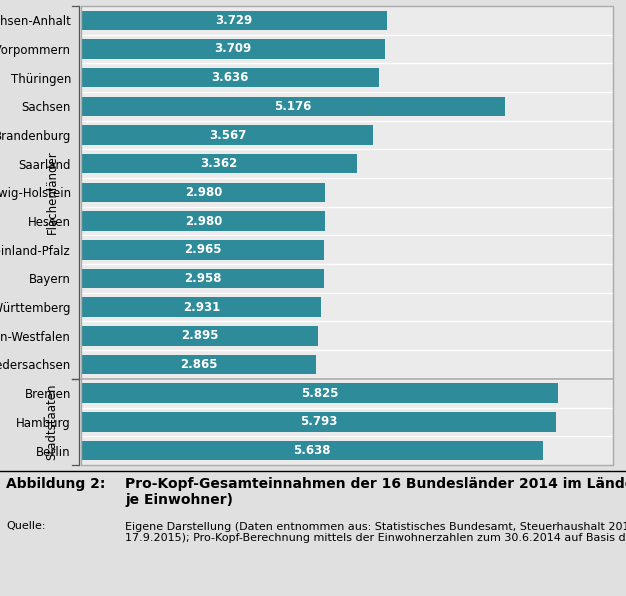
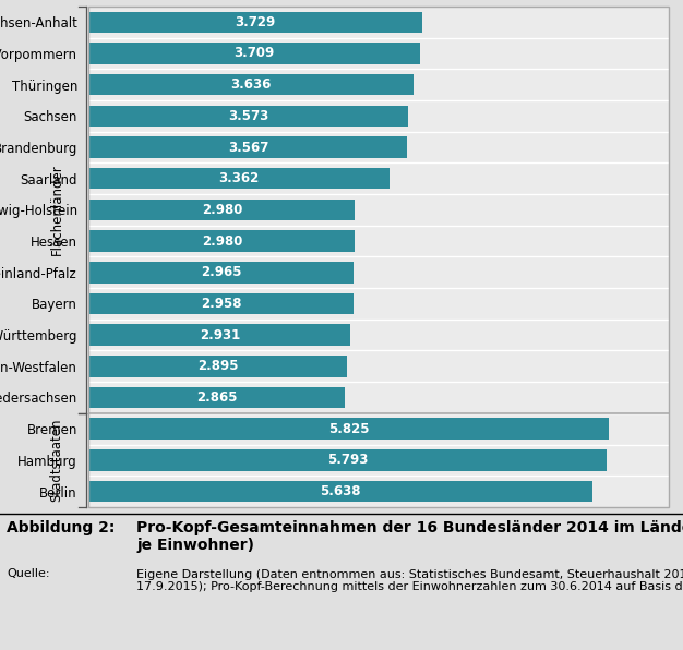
Sachsen: 5.176 -> 3.573
